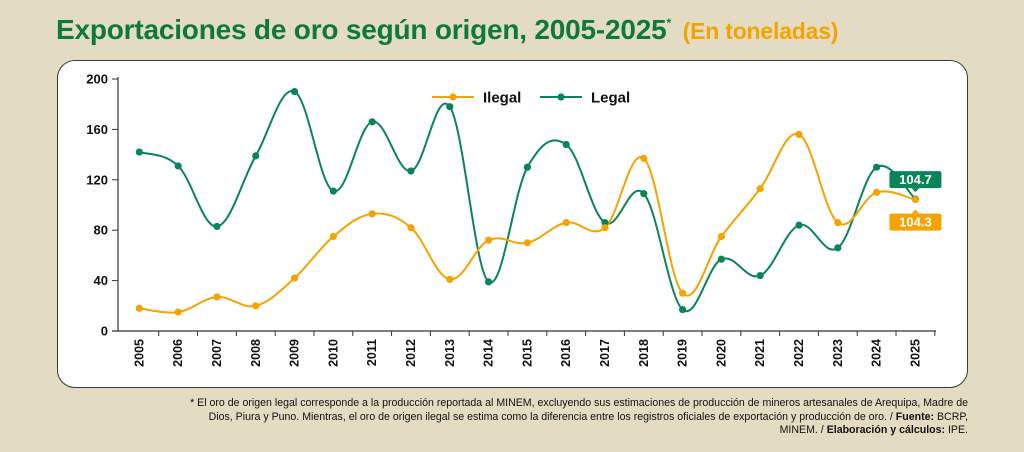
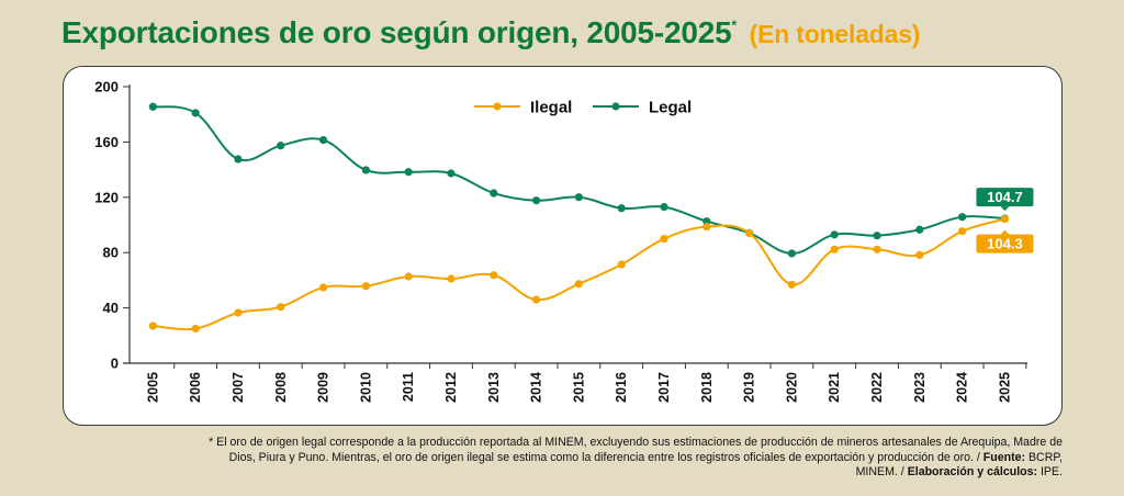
Ilegal/2005: 18 -> 27
Legal/2005: 142 -> 186
Ilegal/2006: 15 -> 25
Legal/2006: 131 -> 181
Ilegal/2007: 27 -> 36
Legal/2007: 83 -> 148
Ilegal/2008: 20 -> 41
Legal/2008: 139 -> 157
Ilegal/2009: 42 -> 55
Legal/2009: 190 -> 161
Ilegal/2010: 75 -> 56
Legal/2010: 111 -> 140
Ilegal/2011: 93 -> 63
Legal/2011: 166 -> 138
Ilegal/2012: 82 -> 61
Legal/2012: 127 -> 137
Ilegal/2013: 41 -> 64
Legal/2013: 178 -> 123
Ilegal/2014: 72 -> 46
Legal/2014: 39 -> 118
Ilegal/2015: 70 -> 57
Legal/2015: 130 -> 120
Ilegal/2016: 86 -> 71
Legal/2016: 148 -> 112
Ilegal/2017: 82 -> 90
Legal/2017: 86 -> 113
Ilegal/2018: 137 -> 99
Legal/2018: 109 -> 103
Ilegal/2019: 30 -> 94
Legal/2019: 17 -> 94
Ilegal/2020: 75 -> 57
Legal/2020: 57 -> 79
Ilegal/2021: 113 -> 82
Legal/2021: 44 -> 93
Ilegal/2022: 156 -> 82
Legal/2022: 84 -> 92
Ilegal/2023: 86 -> 78
Legal/2023: 66 -> 97
Ilegal/2024: 110 -> 96
Legal/2024: 130 -> 106
